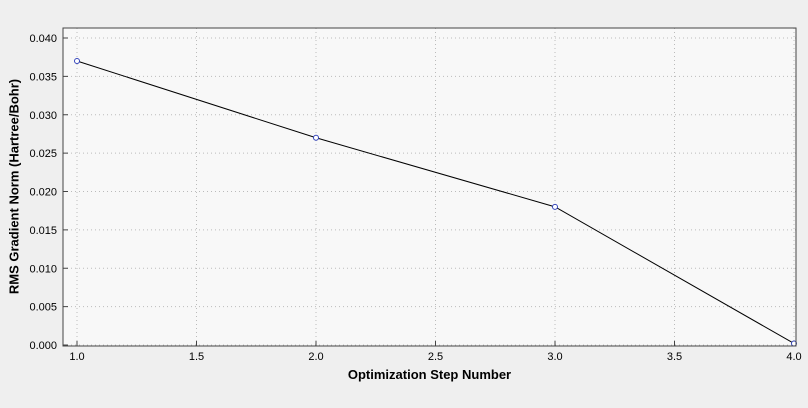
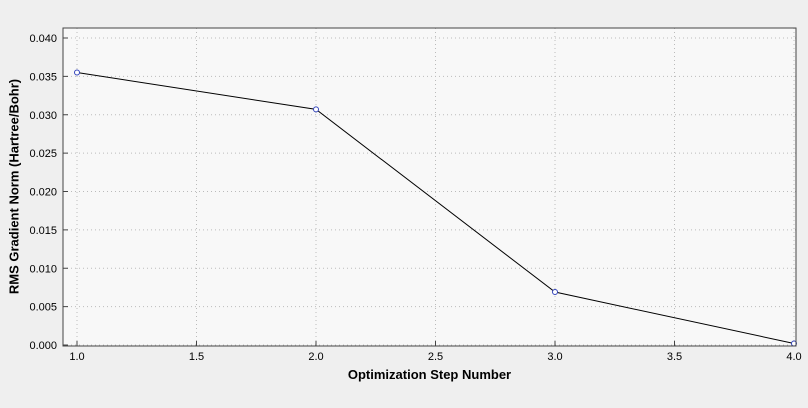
1.0: 0.037 -> 0.035
2.0: 0.027 -> 0.031
3.0: 0.018 -> 0.007
